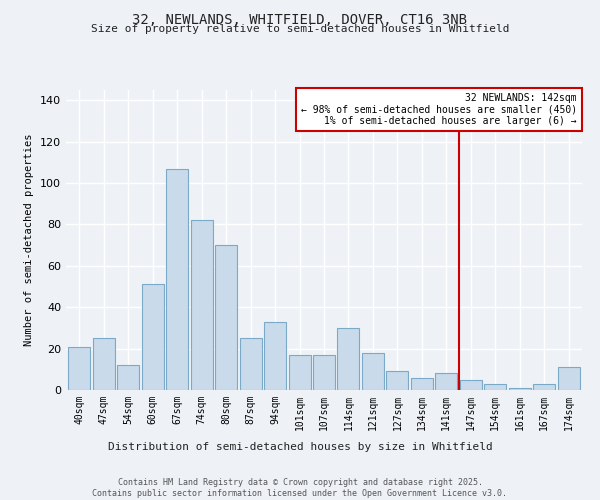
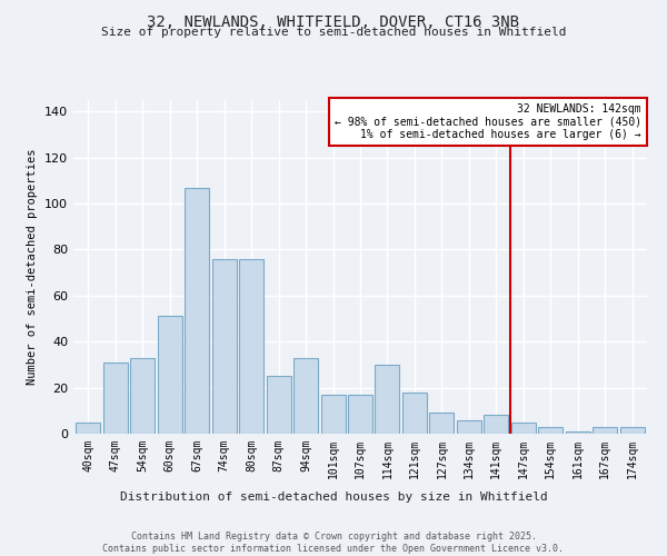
40sqm: 21 -> 5
47sqm: 25 -> 31
54sqm: 12 -> 33
74sqm: 82 -> 76
80sqm: 70 -> 76
174sqm: 11 -> 3
